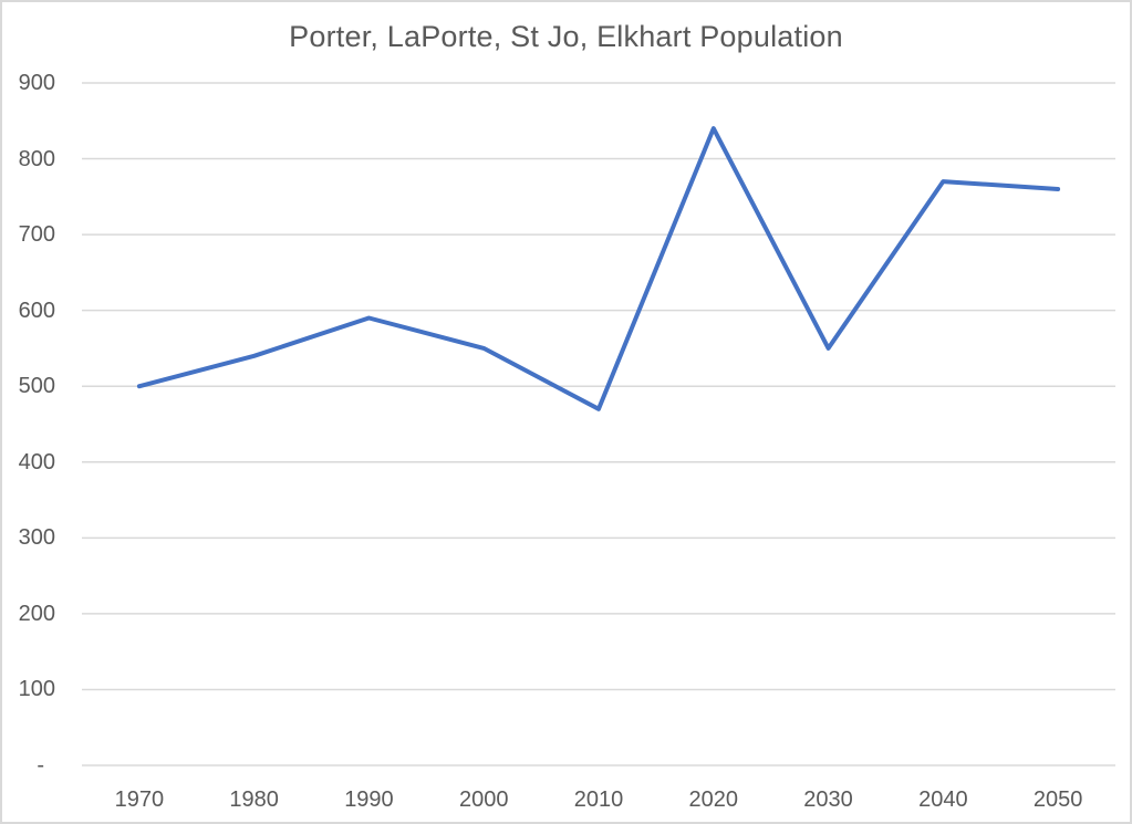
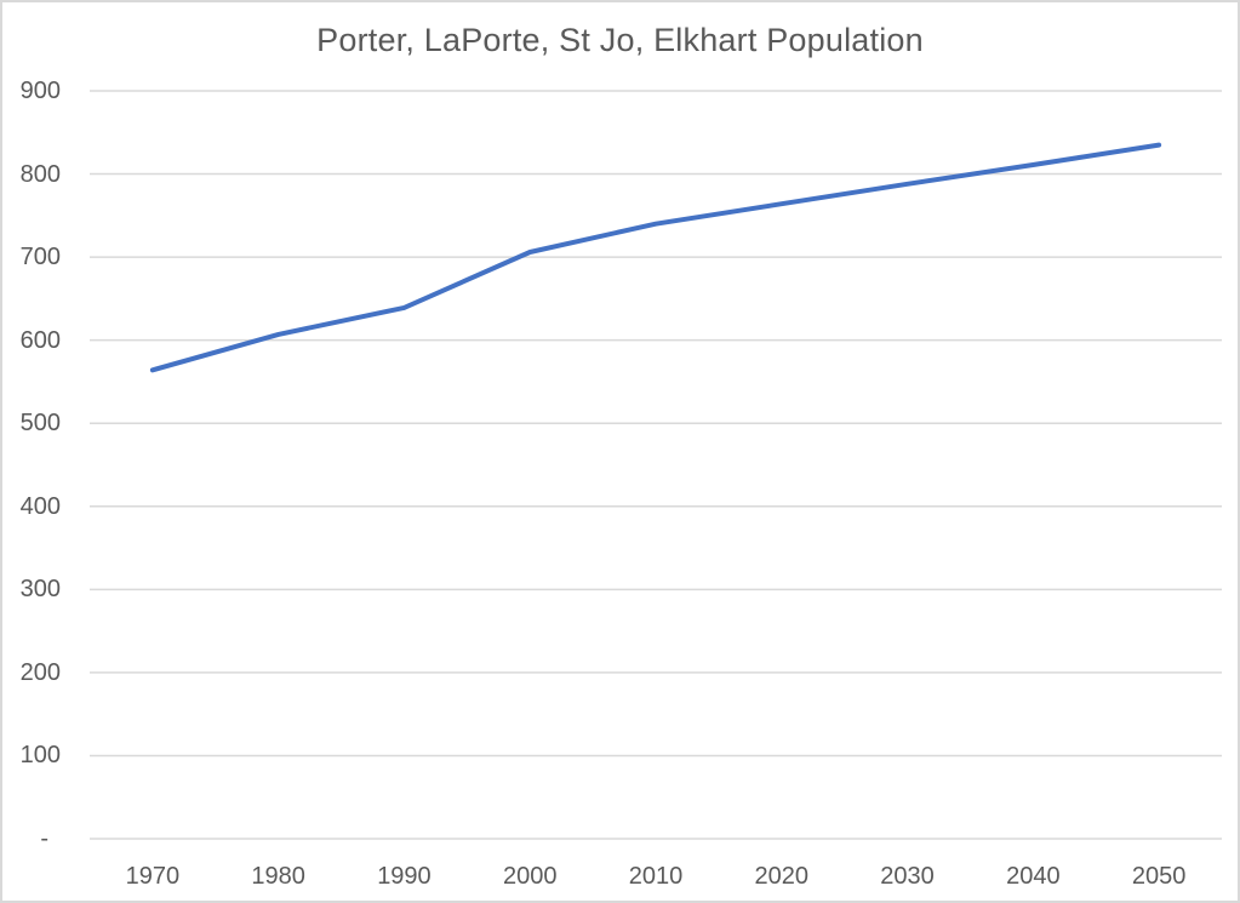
1970: 500 -> 560
1980: 540 -> 610
1990: 590 -> 640
2000: 550 -> 710
2010: 470 -> 740
2020: 840 -> 760
2030: 550 -> 790
2040: 770 -> 810
2050: 760 -> 840
